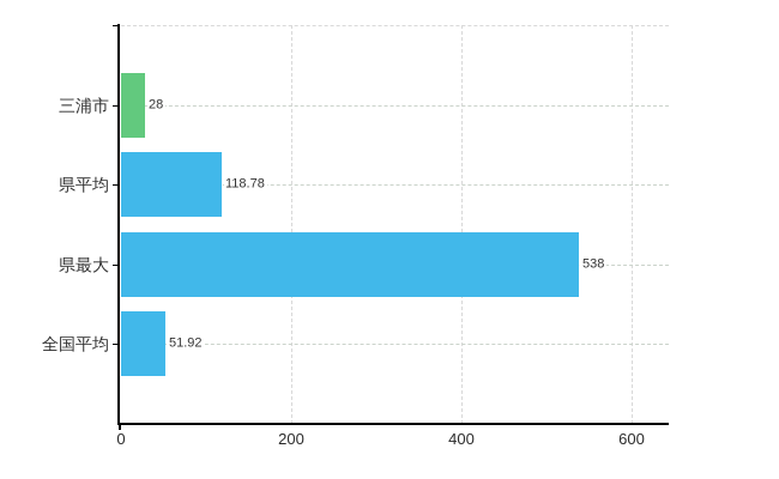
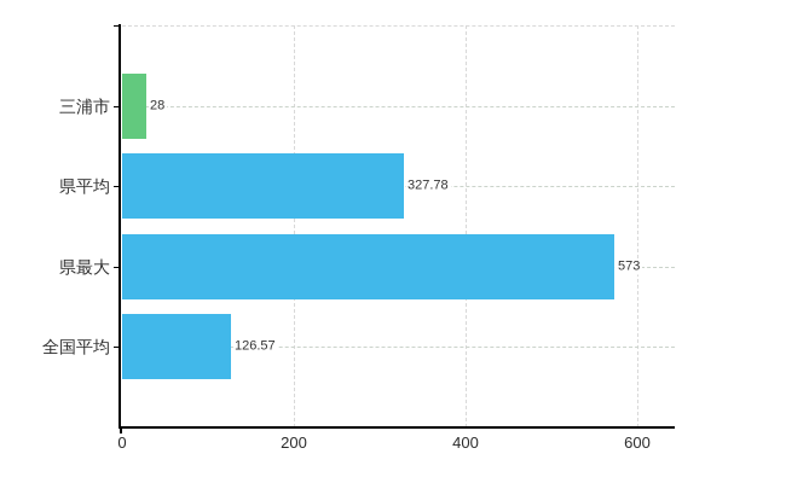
県平均: 118.78 -> 327.78
県最大: 538 -> 573
全国平均: 51.92 -> 126.57
